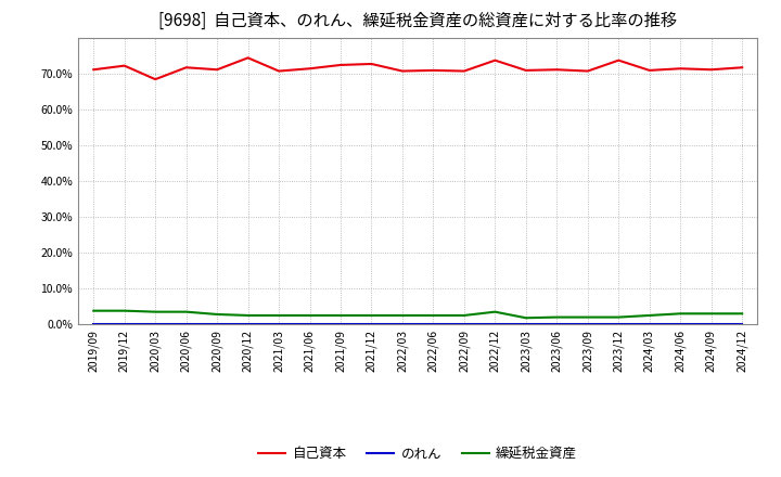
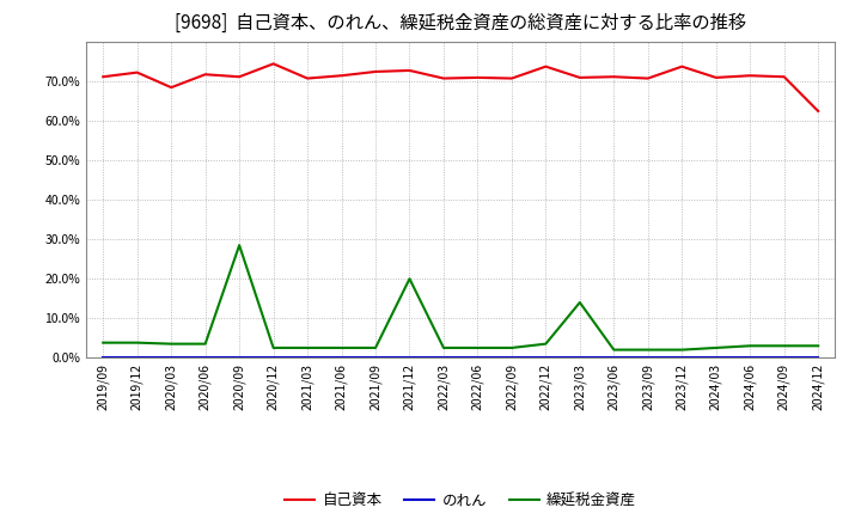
繰延税金資産/2020/09: 2.8% -> 28.5%
繰延税金資産/2021/12: 2.5% -> 20.0%
繰延税金資産/2023/03: 1.8% -> 14.0%
自己資本/2024/12: 71.8% -> 62.5%
